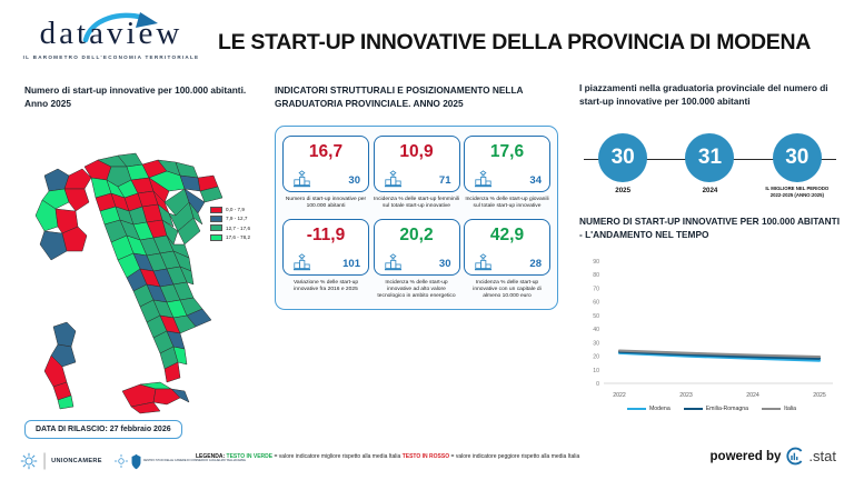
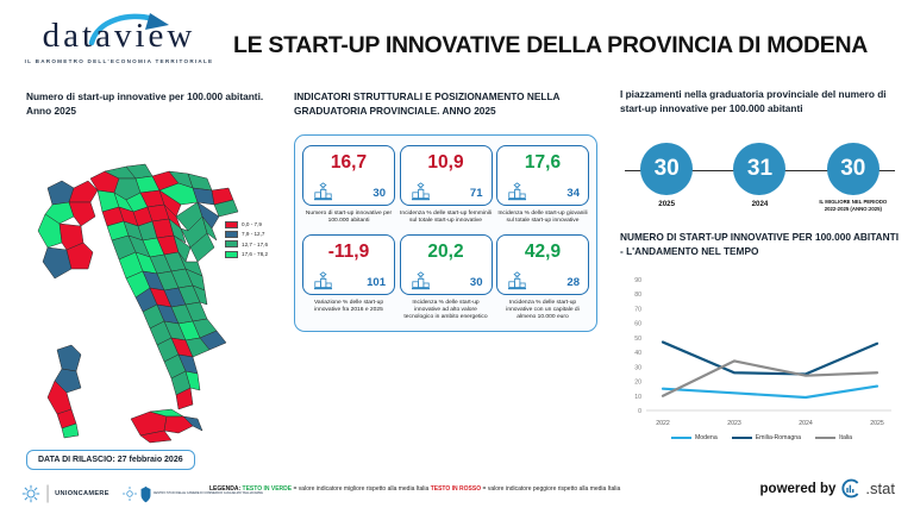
Modena/2022: 22 -> 15
Emilia-Romagna/2022: 23 -> 47
Italia/2022: 24 -> 10
Modena/2023: 20 -> 12
Emilia-Romagna/2023: 21 -> 26
Italia/2023: 22 -> 34
Modena/2024: 18 -> 9
Emilia-Romagna/2024: 20 -> 25
Italia/2024: 21 -> 24
Emilia-Romagna/2025: 18 -> 46
Italia/2025: 20 -> 26
